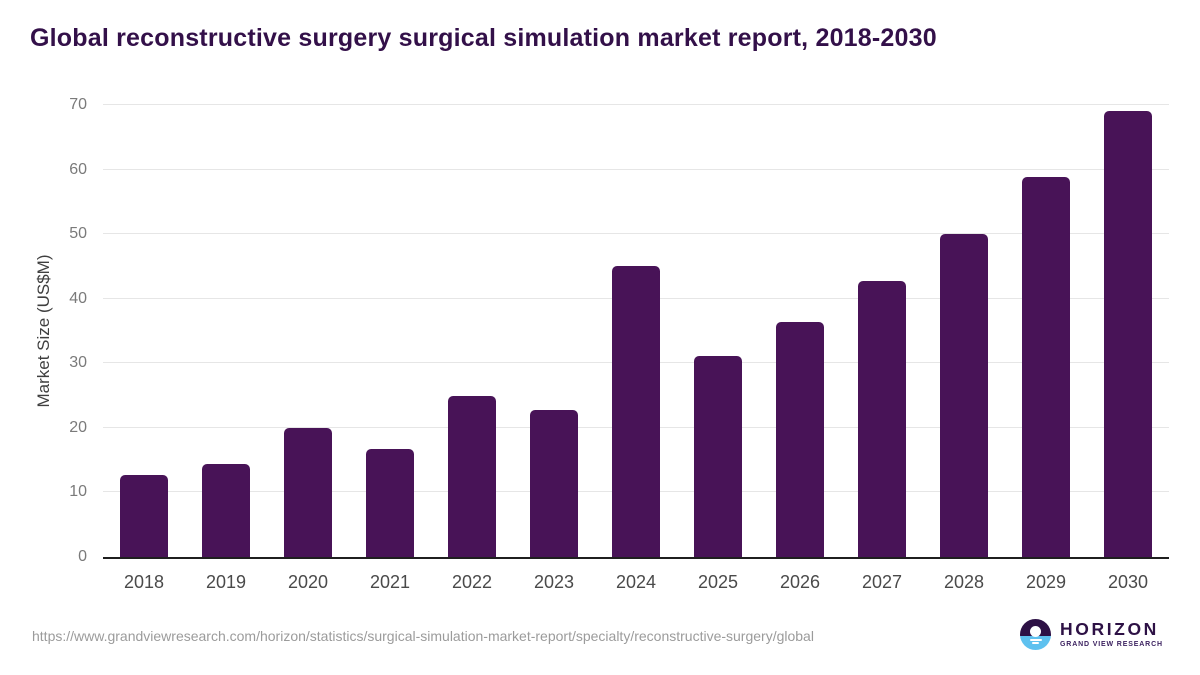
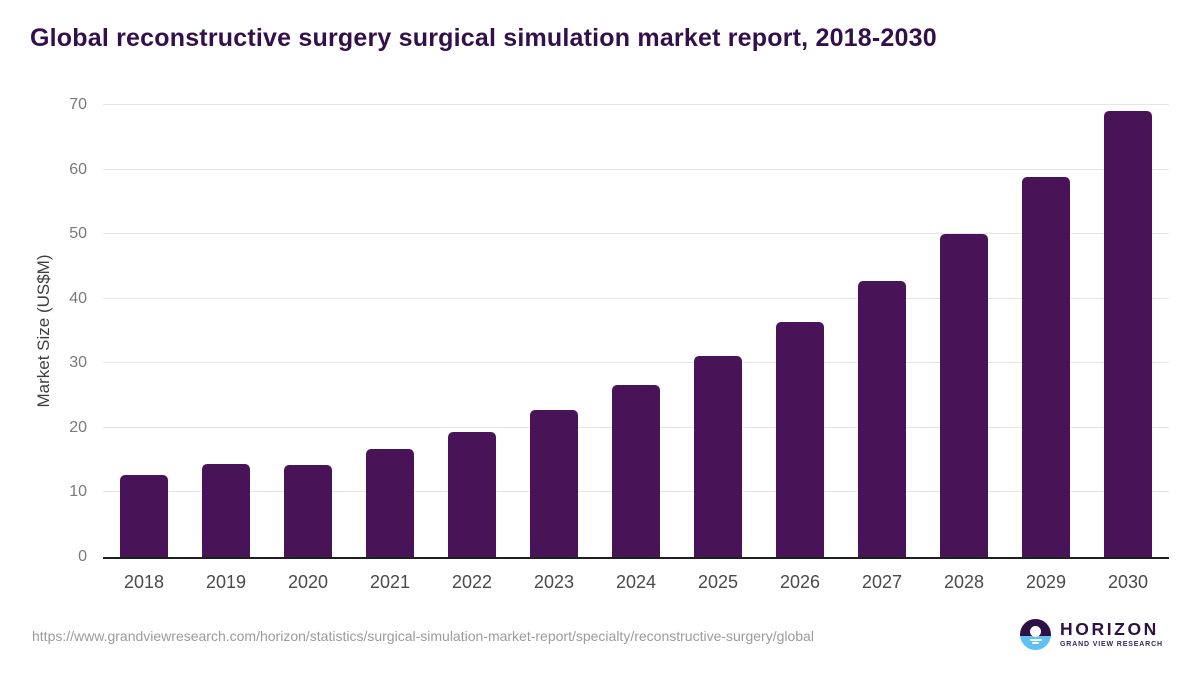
2020: 20 -> 14
2022: 25 -> 19
2024: 45 -> 27
